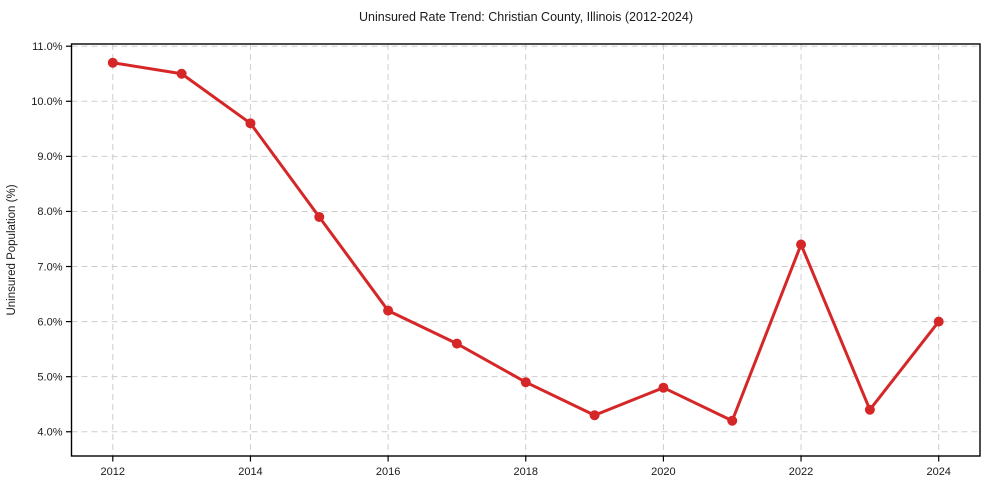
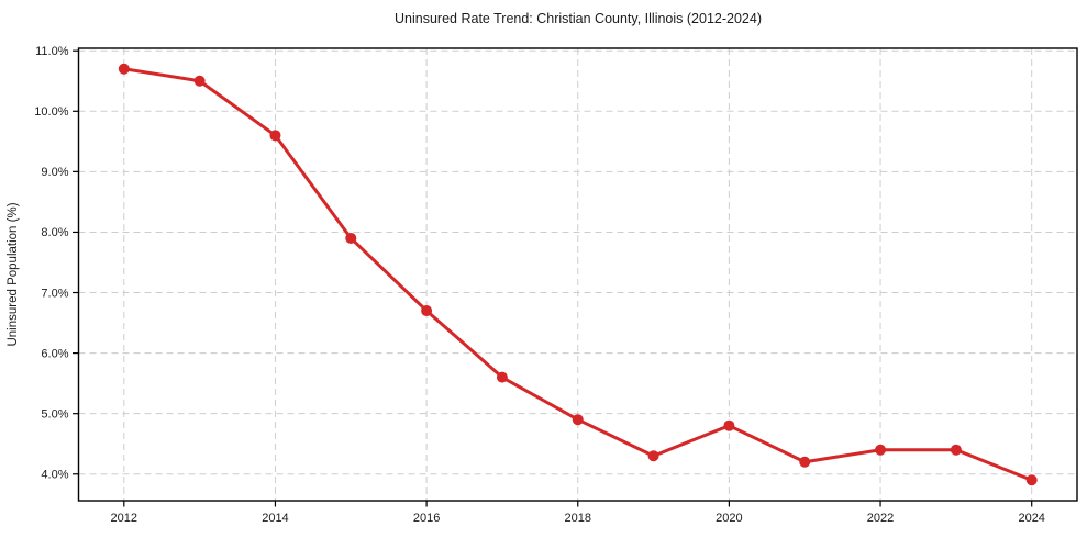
2016: 6.2% -> 6.7%
2022: 7.4% -> 4.4%
2024: 6.0% -> 3.9%
